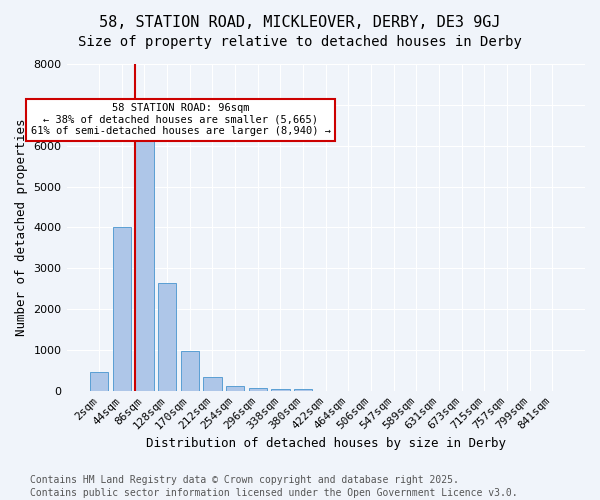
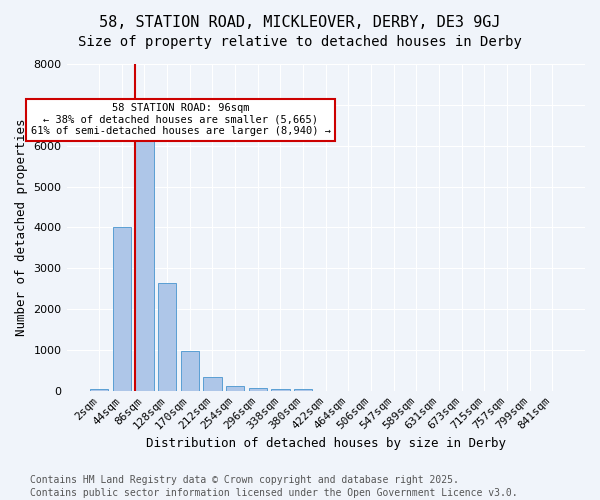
2sqm: 450 -> 50
